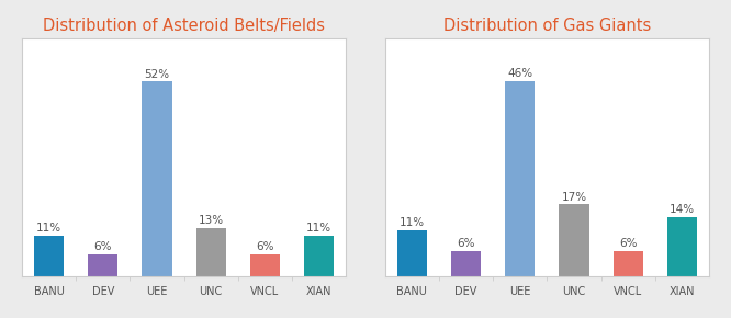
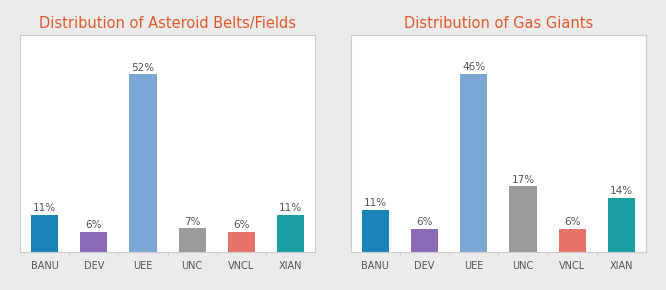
Distribution of Asteroid Belts/Fields/UNC: 13% -> 7%
